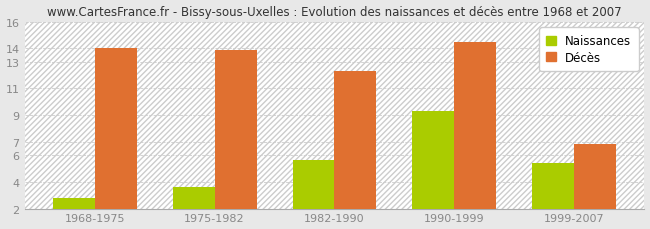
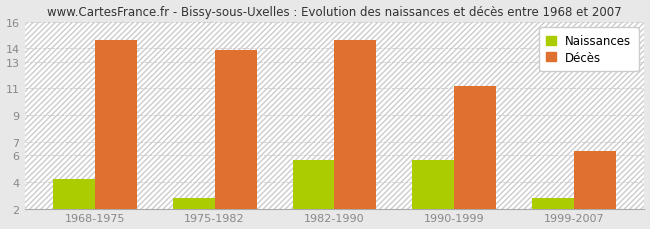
Naissances/1968-1975: 2.8 -> 4.2
Décès/1968-1975: 14.0 -> 14.6
Naissances/1975-1982: 3.6 -> 2.8
Décès/1982-1990: 12.3 -> 14.6
Naissances/1990-1999: 9.3 -> 5.6
Décès/1990-1999: 14.5 -> 11.2
Naissances/1999-2007: 5.4 -> 2.8
Décès/1999-2007: 6.8 -> 6.3
